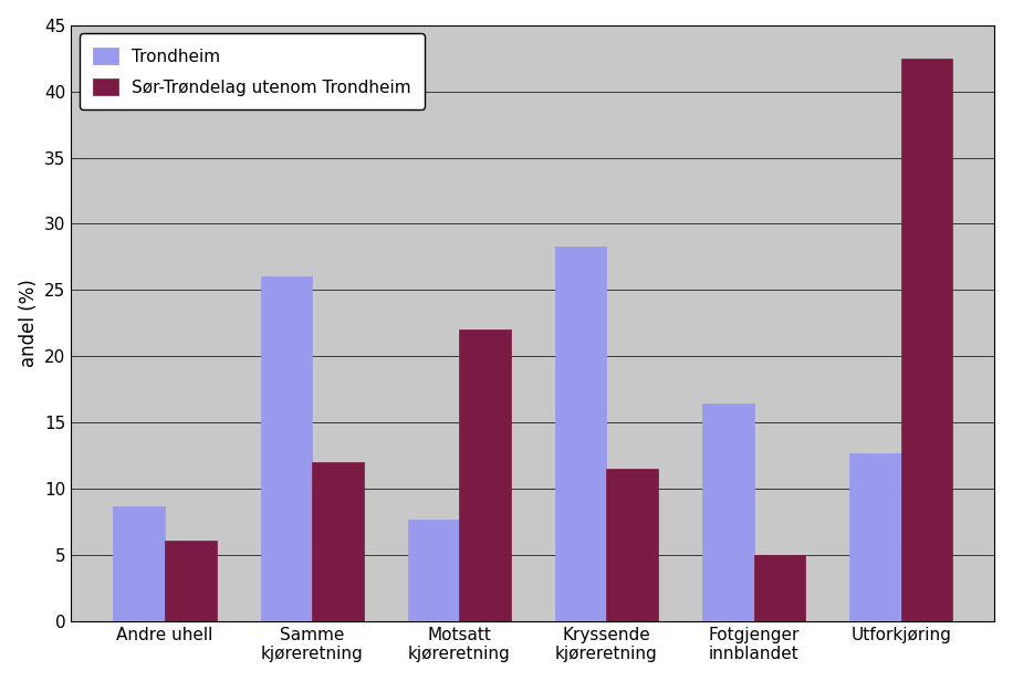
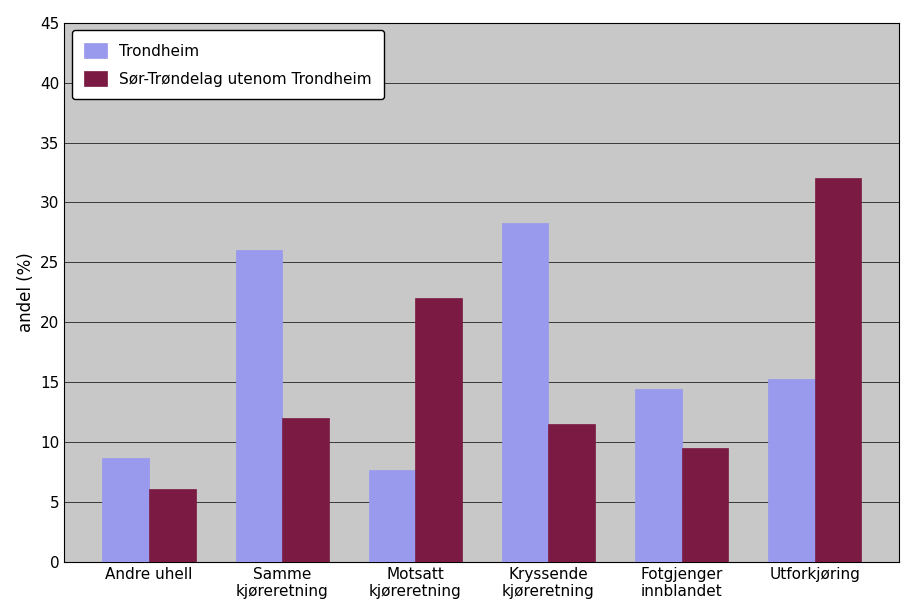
Trondheim/Fotgjenger innblandet: 16.4 -> 14.4
Sør-Trøndelag utenom Trondheim/Fotgjenger innblandet: 5.0 -> 9.5
Trondheim/Utforkjøring: 12.7 -> 15.3
Sør-Trøndelag utenom Trondheim/Utforkjøring: 42.5 -> 32.0
